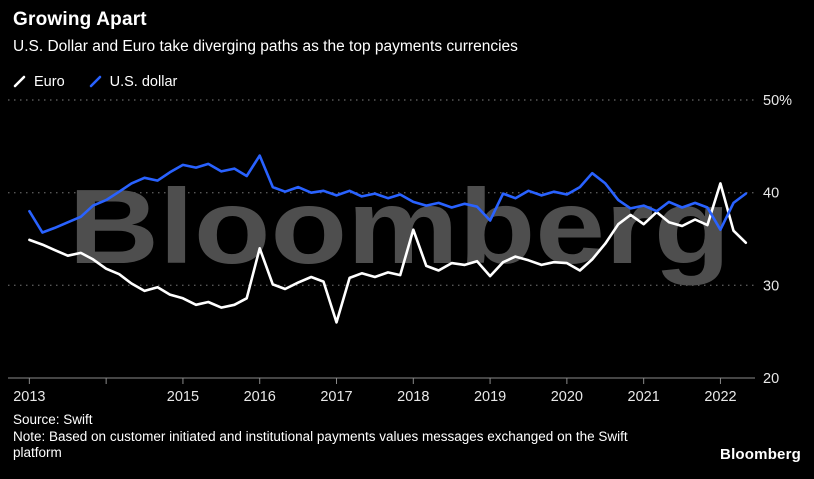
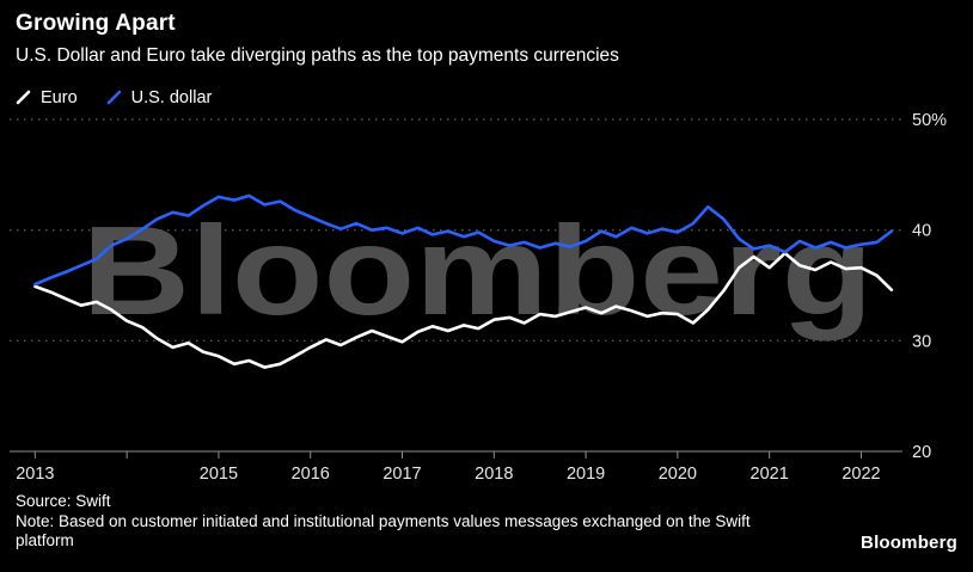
U.S. dollar/2013: 38% -> 35%
Euro/2016: 34% -> 29%
U.S. dollar/2016: 44% -> 41%
Euro/2017: 26% -> 30%
Euro/2018: 36% -> 32%
Euro/2019: 31% -> 33%
U.S. dollar/2019: 37% -> 39%
Euro/2022: 41% -> 37%
U.S. dollar/2022: 36% -> 39%
